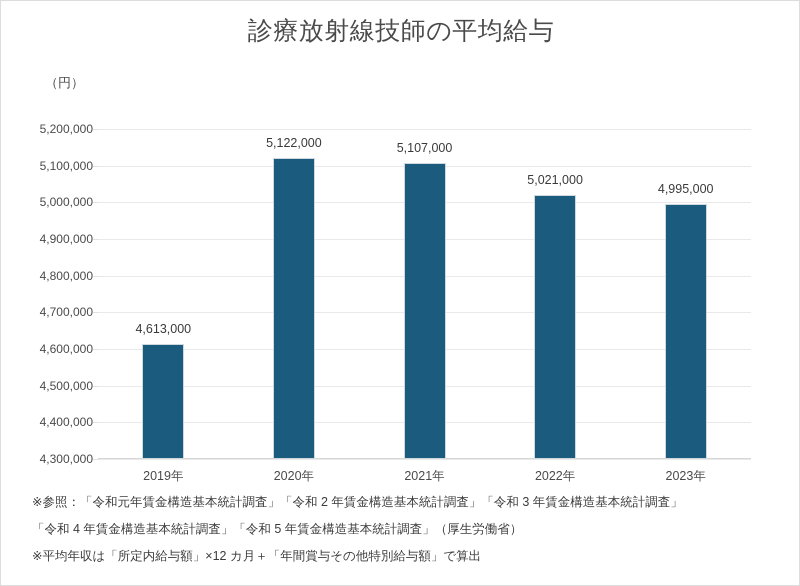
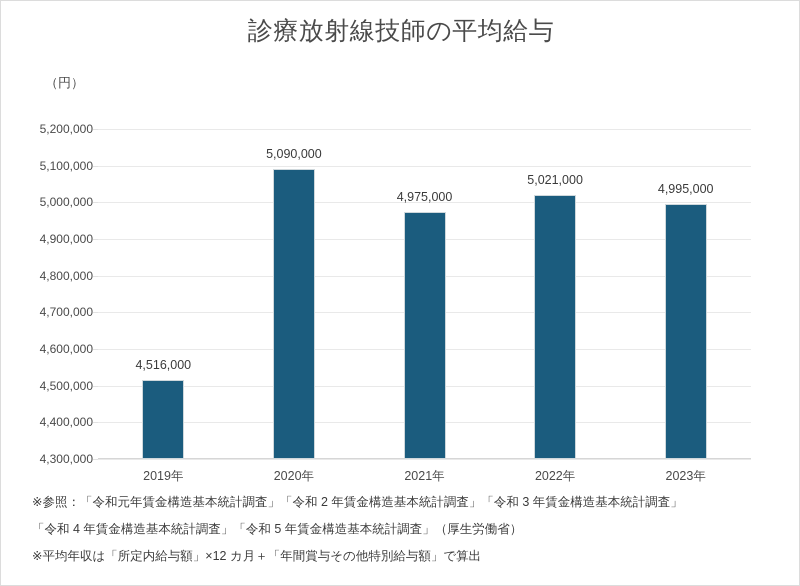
2019年: 4,613,000 -> 4,516,000
2020年: 5,122,000 -> 5,090,000
2021年: 5,107,000 -> 4,975,000
